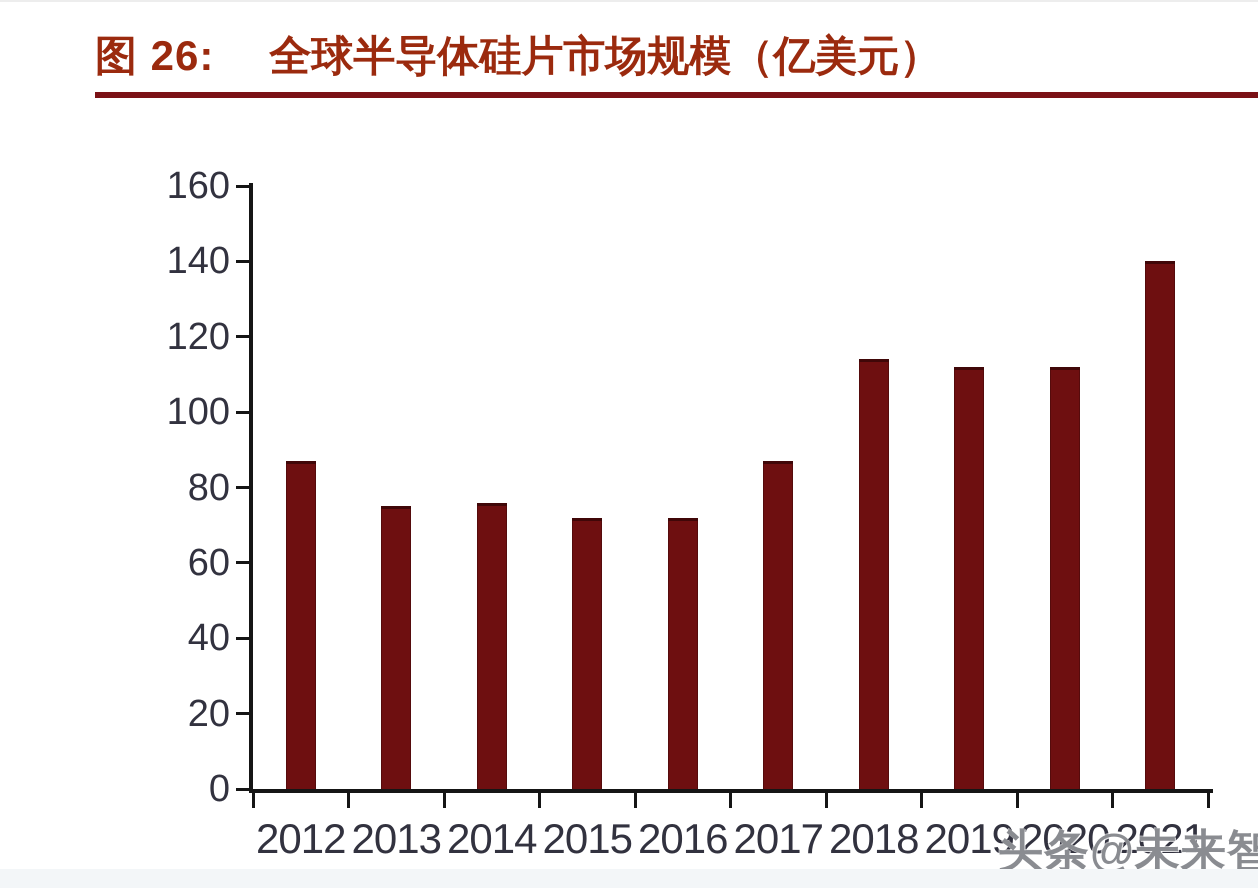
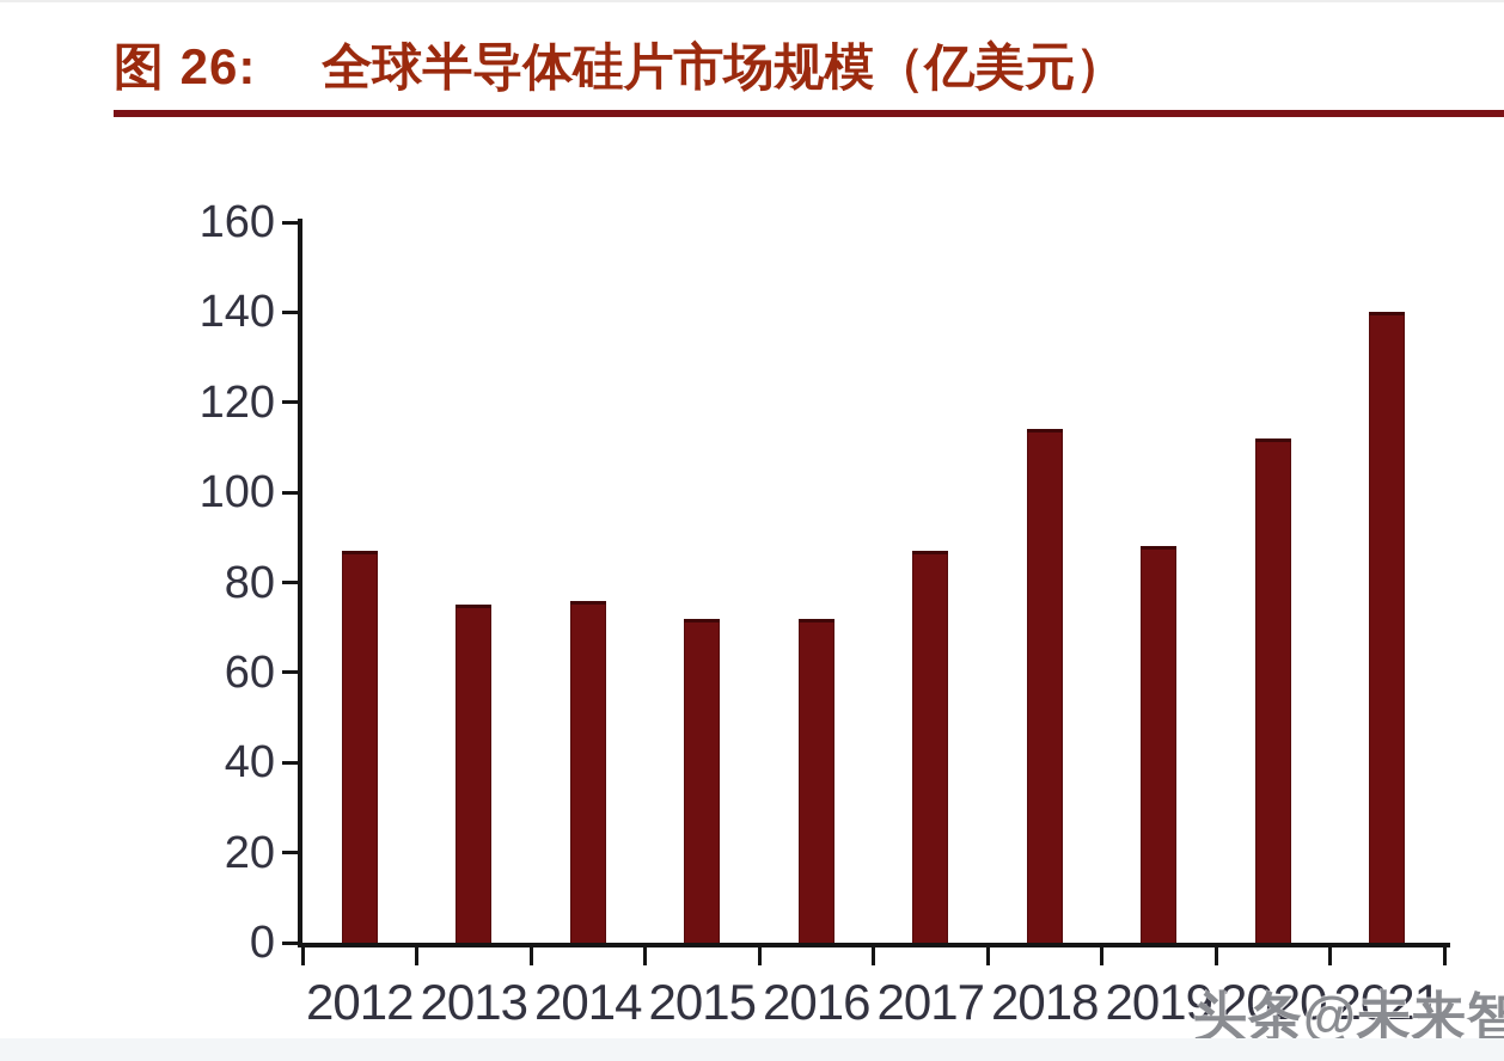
2019: 112 -> 88
